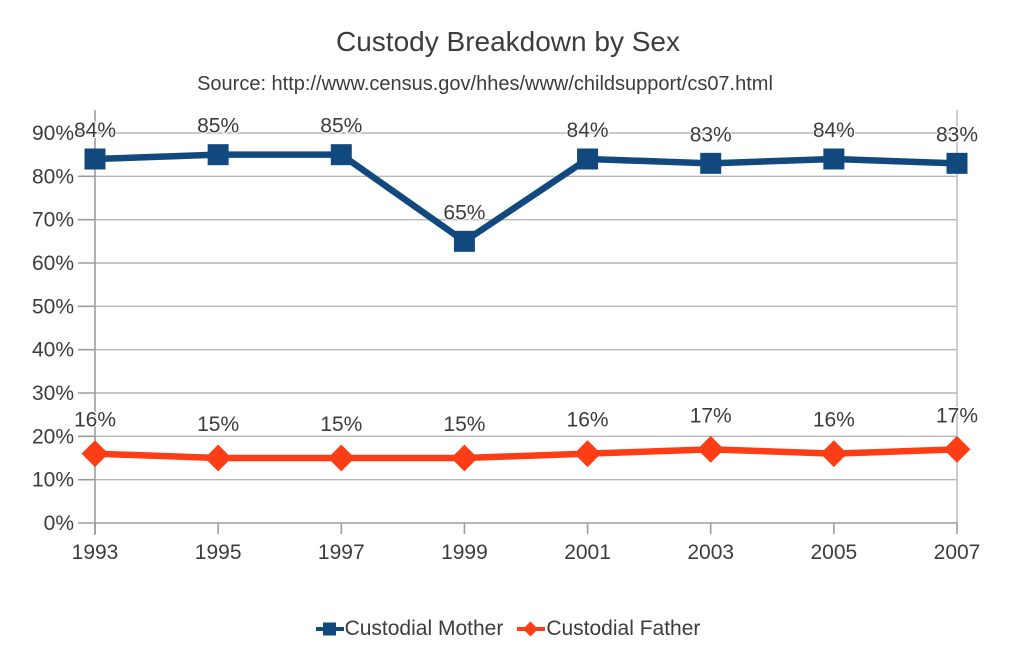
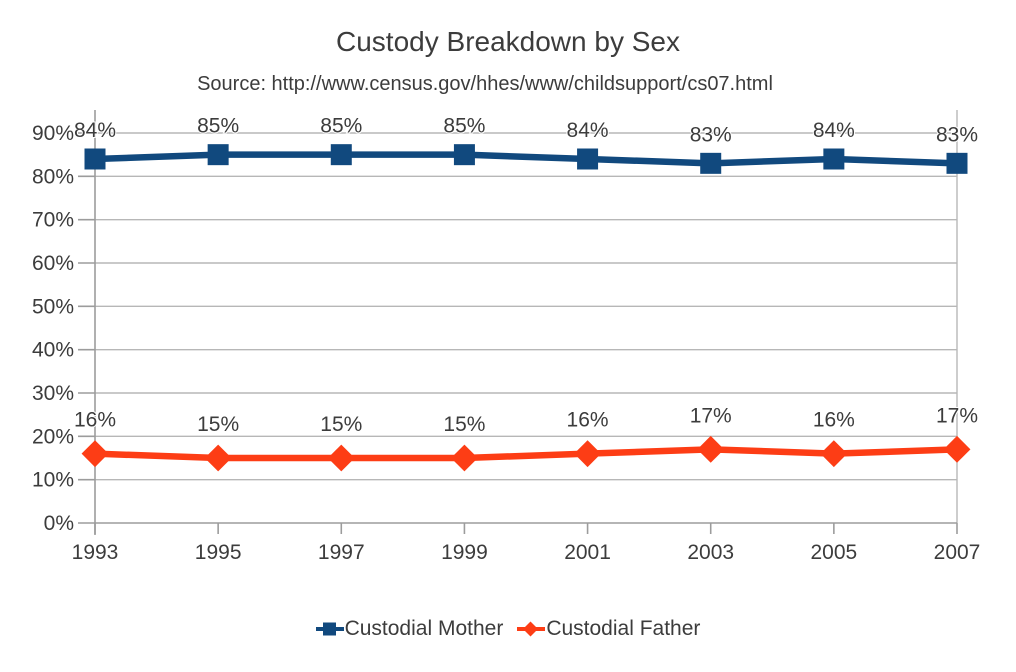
Custodial Mother/1999: 65% -> 85%
